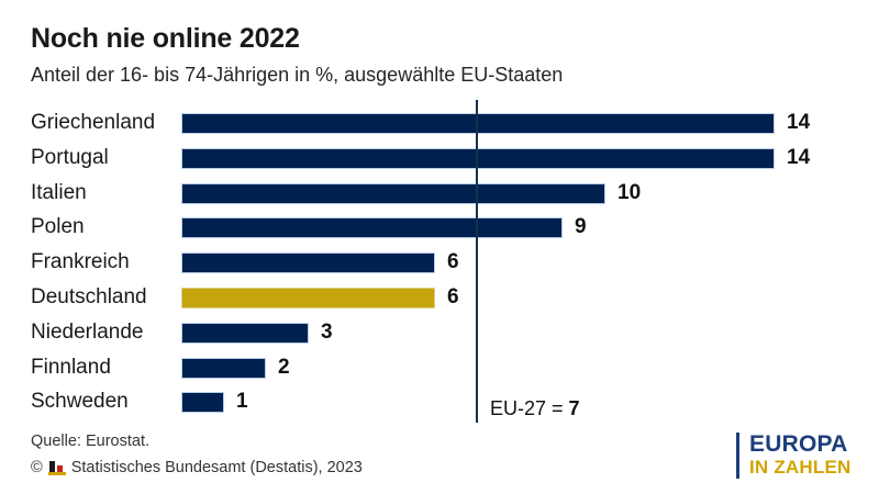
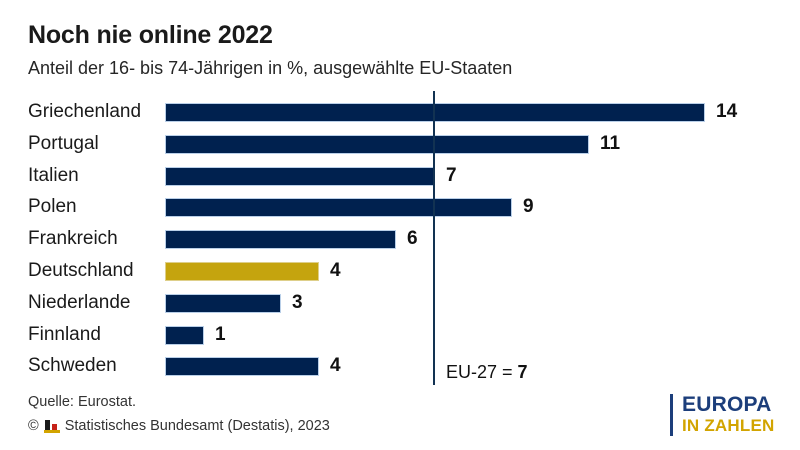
Portugal: 14 -> 11
Italien: 10 -> 7
Deutschland: 6 -> 4
Finnland: 2 -> 1
Schweden: 1 -> 4
